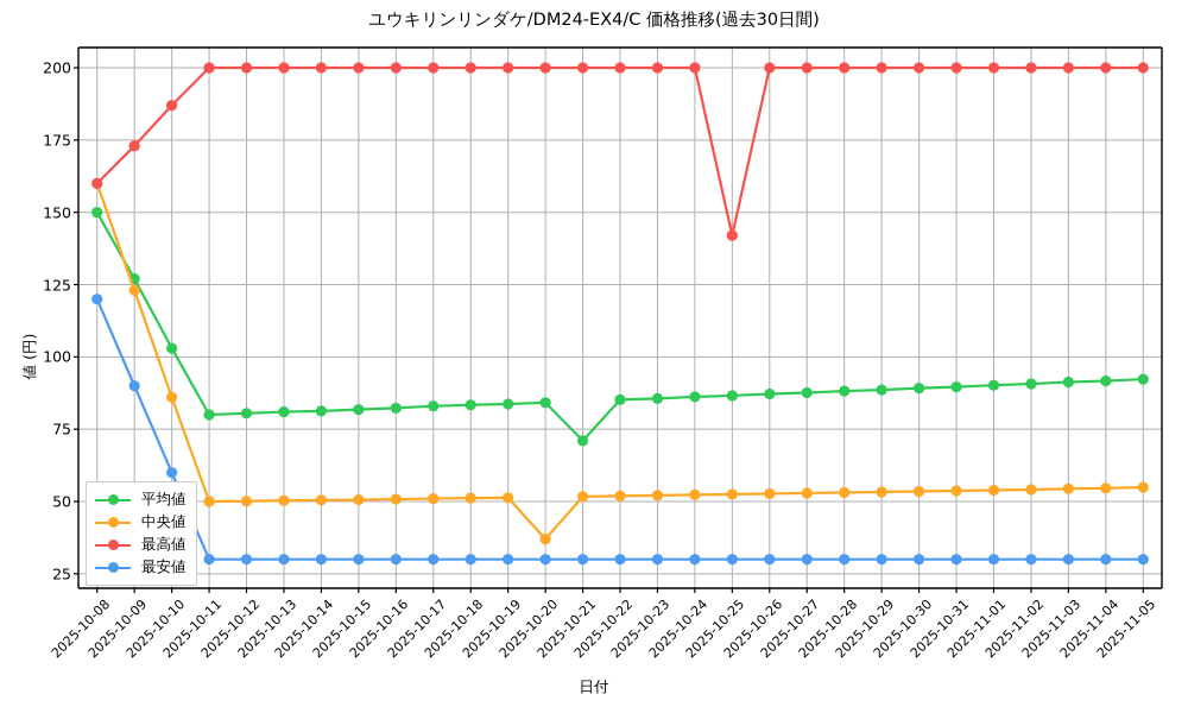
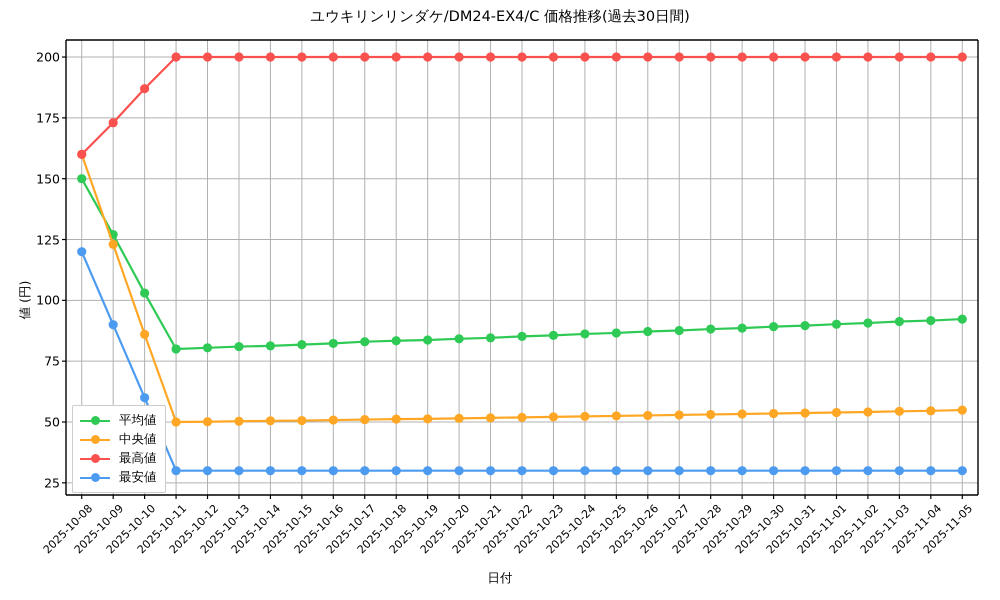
中央値/2025-10-20: 37 -> 52
平均値/2025-10-21: 71 -> 85
最高値/2025-10-25: 142 -> 200
